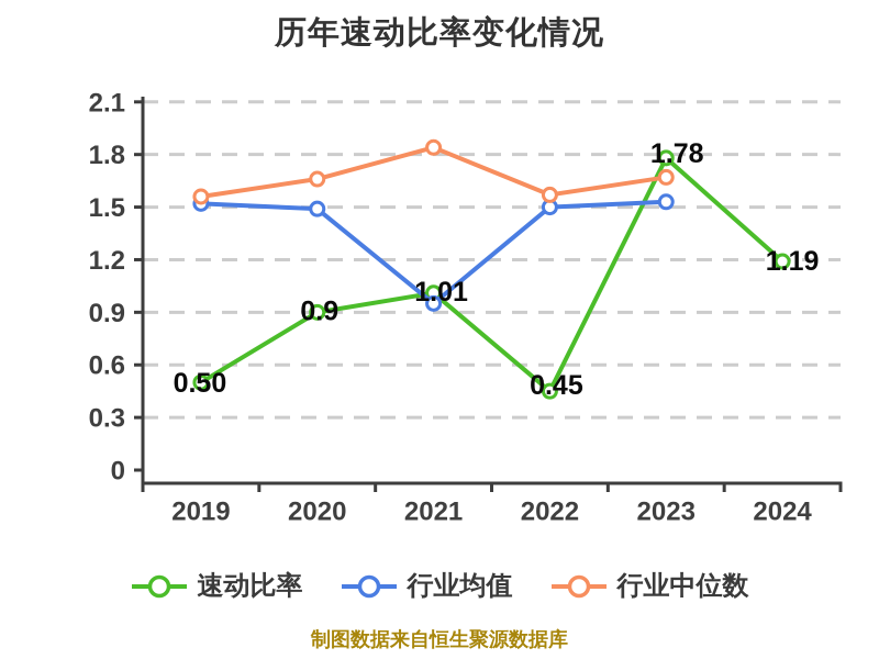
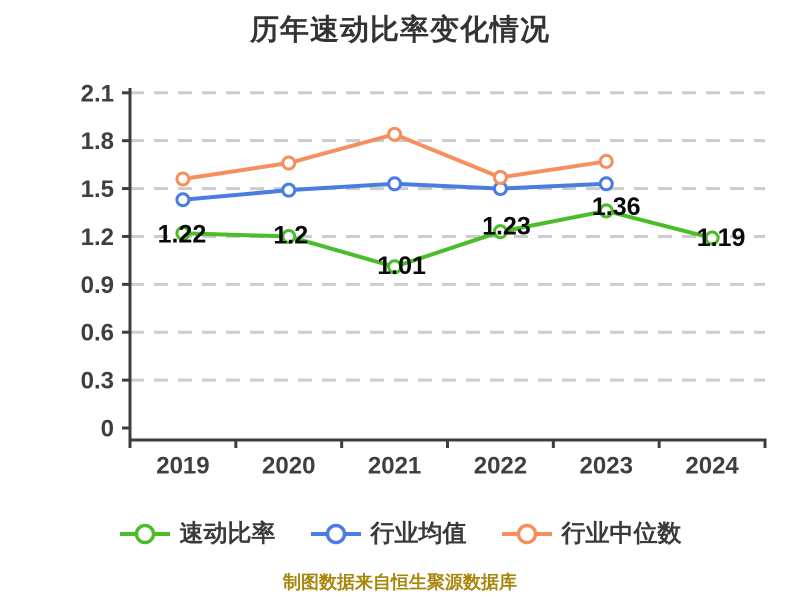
速动比率/2019: 0.50 -> 1.22
行业均值/2019: 1.52 -> 1.43
速动比率/2020: 0.9 -> 1.2
行业均值/2021: 0.95 -> 1.53
速动比率/2022: 0.45 -> 1.23
速动比率/2023: 1.78 -> 1.36
